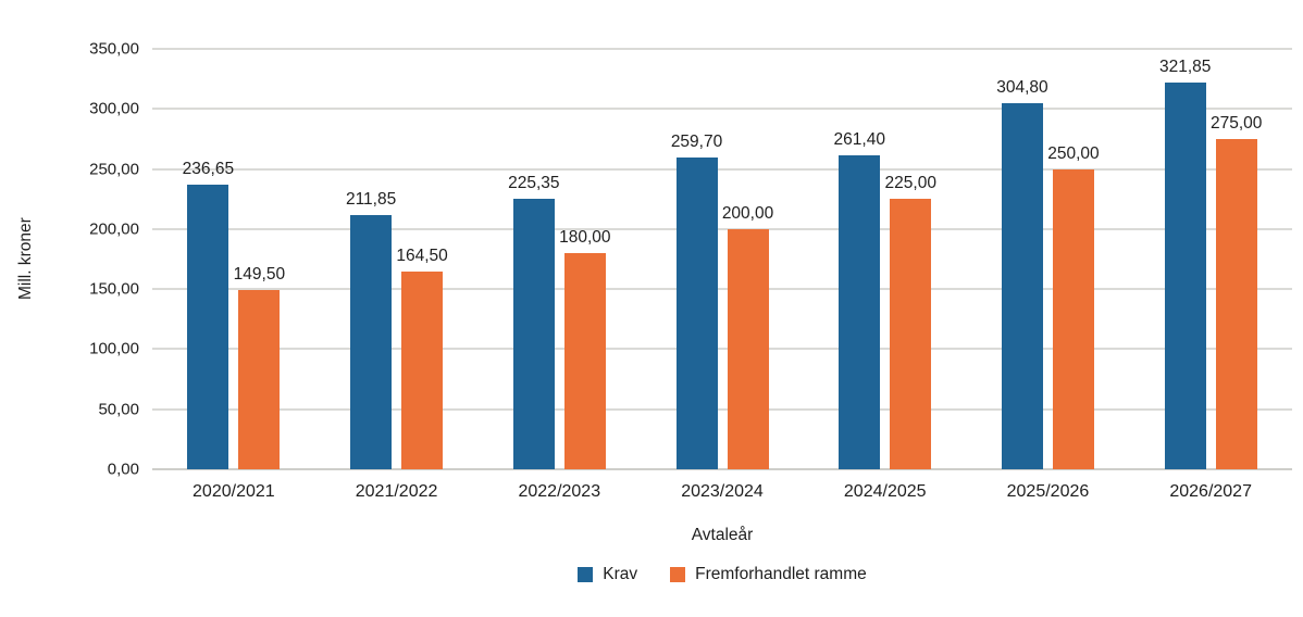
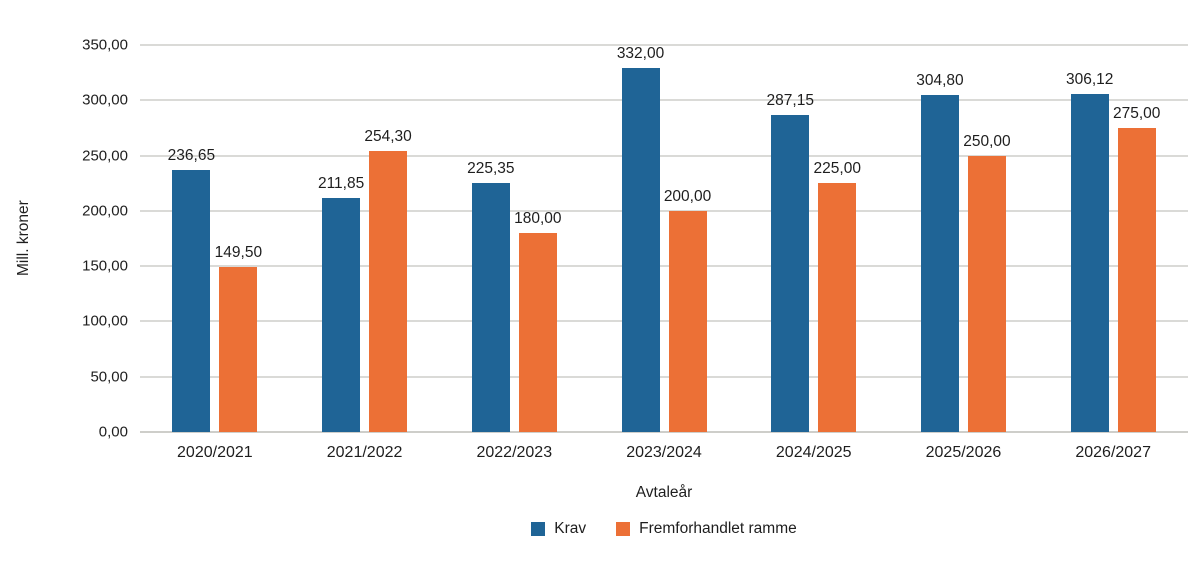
Fremforhandlet ramme/2021/2022: 164,50 -> 254,30
Krav/2023/2024: 259,70 -> 332,00
Krav/2024/2025: 261,40 -> 287,15
Krav/2026/2027: 321,85 -> 306,12
